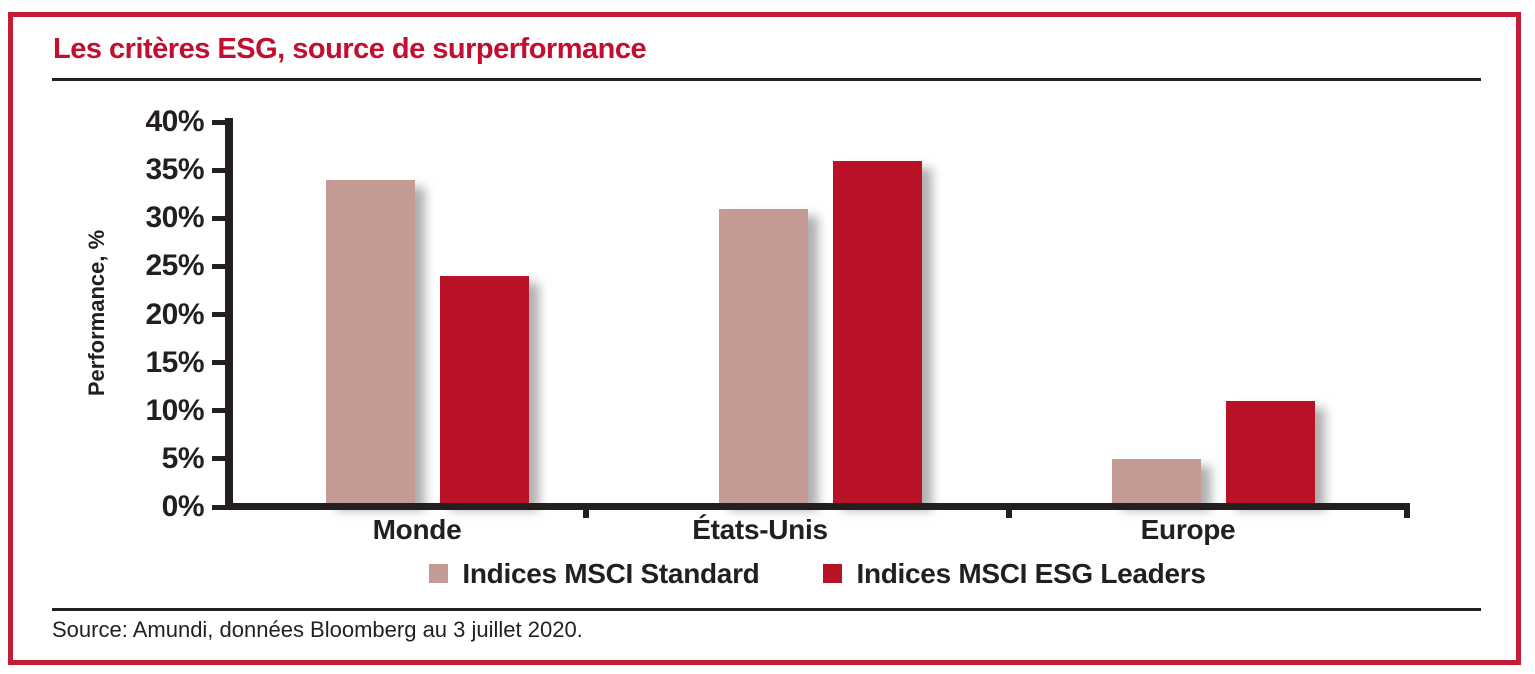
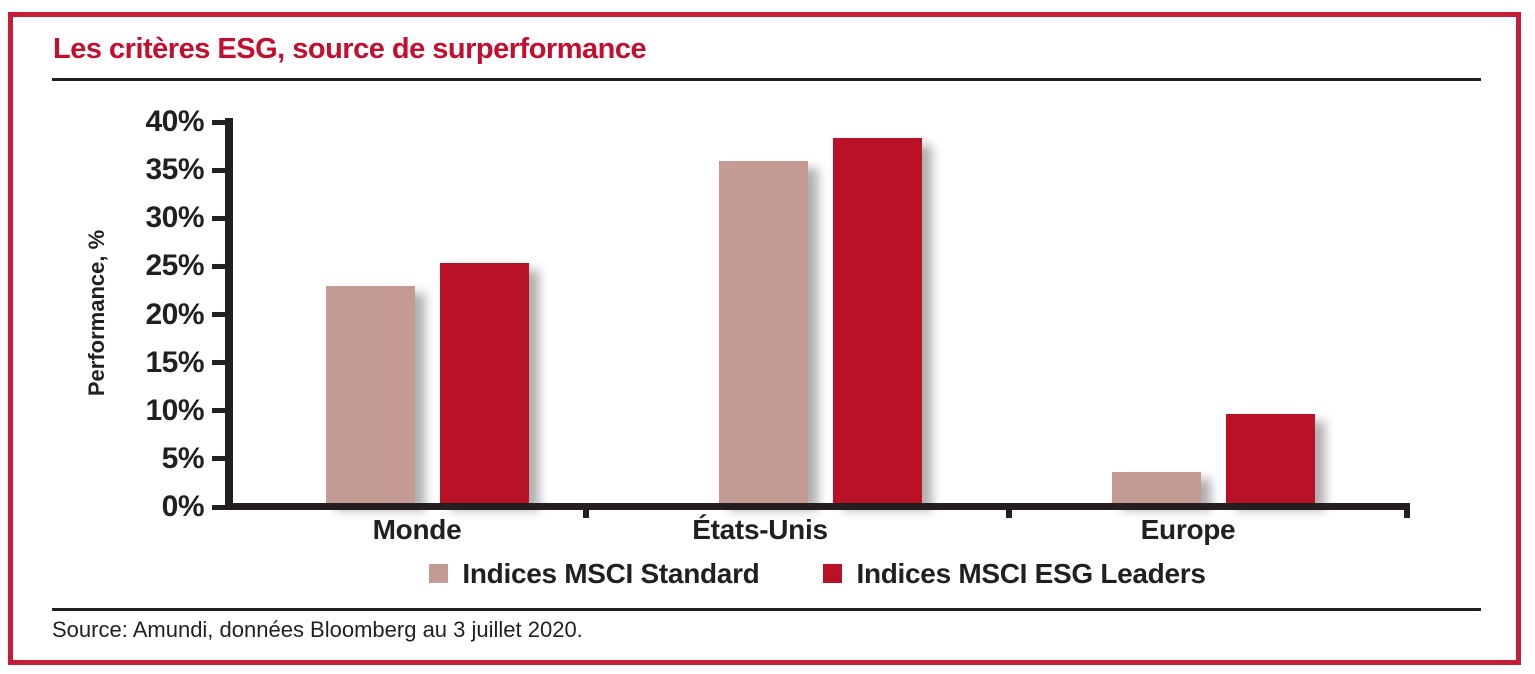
Indices MSCI Standard/Monde: 34% -> 23%
Indices MSCI ESG Leaders/Monde: 24% -> 25%
Indices MSCI Standard/États-Unis: 31% -> 36%
Indices MSCI ESG Leaders/États-Unis: 36% -> 38%
Indices MSCI Standard/Europe: 5% -> 4%
Indices MSCI ESG Leaders/Europe: 11% -> 10%
